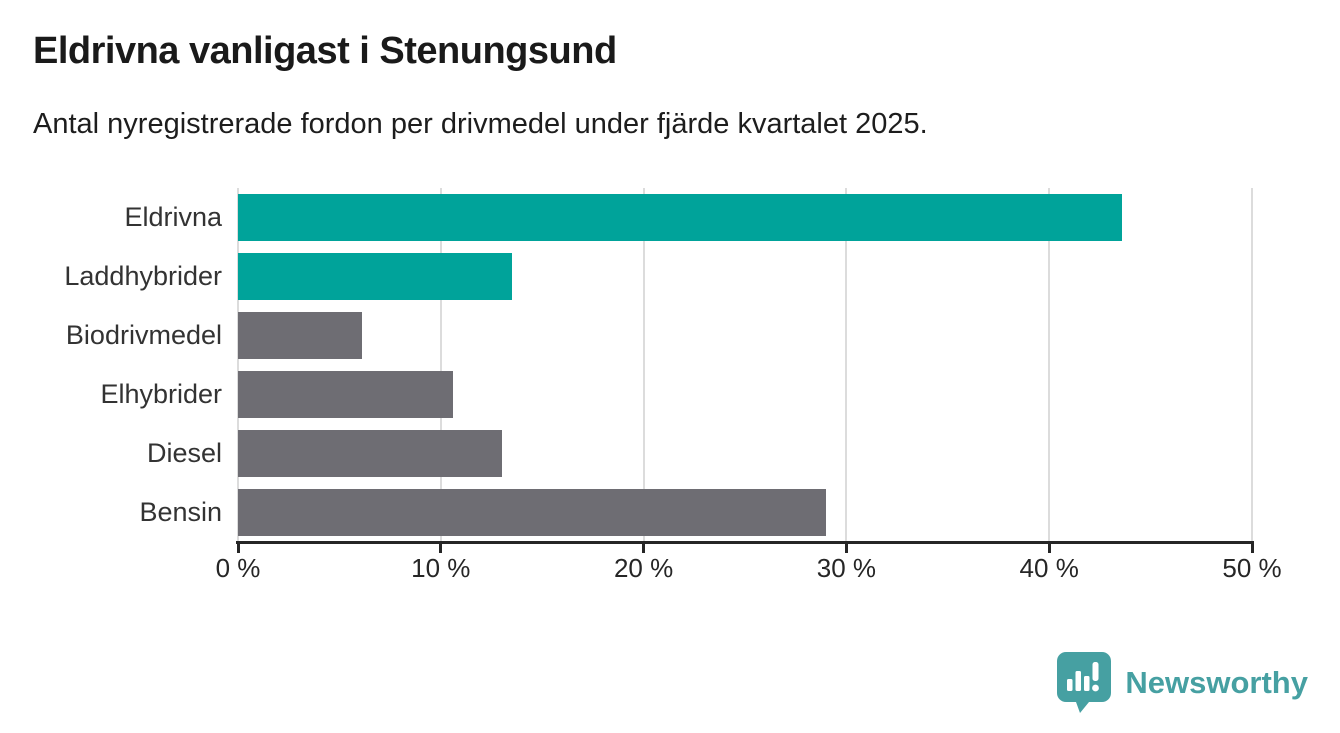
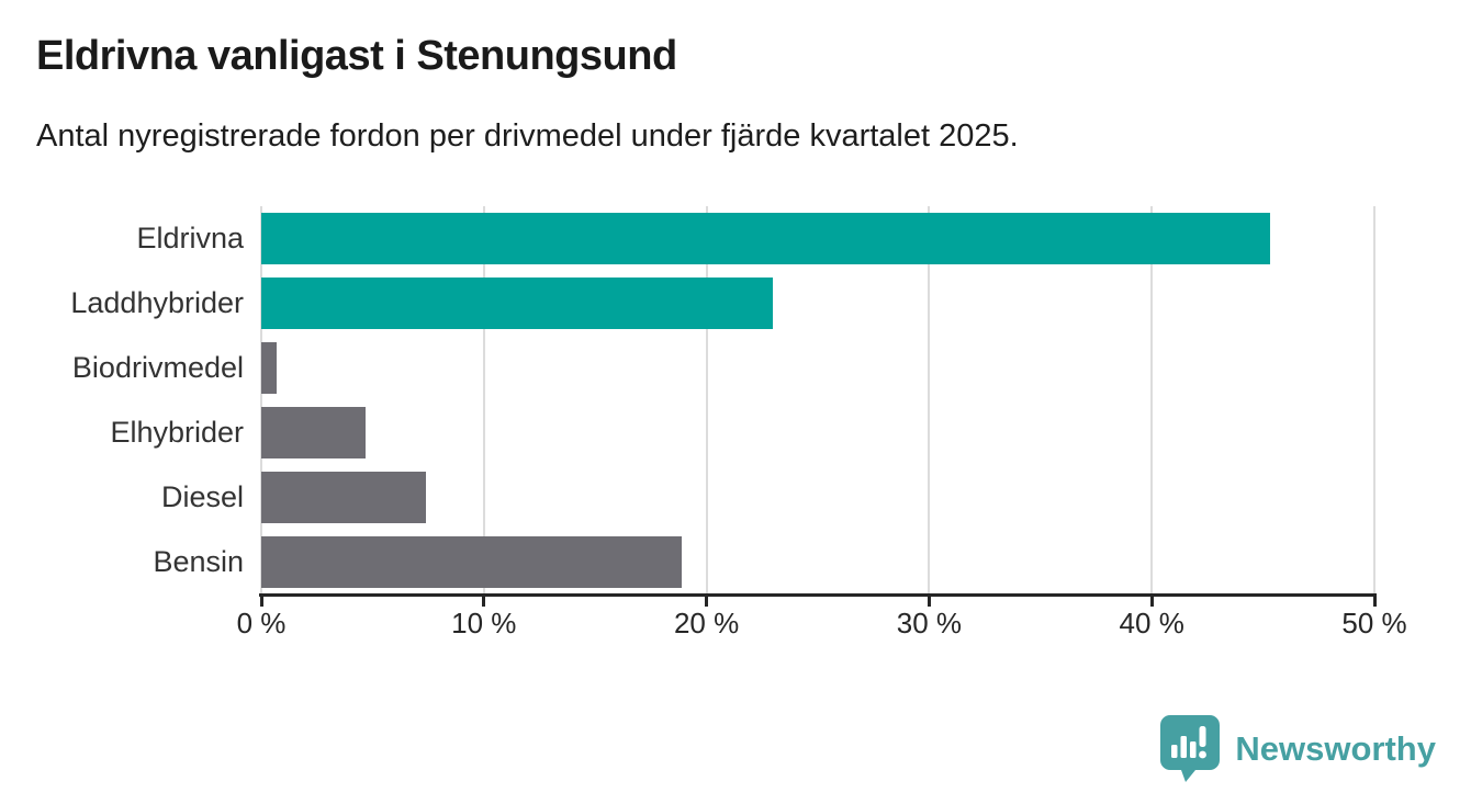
Eldrivna: 43.6% -> 45.3%
Laddhybrider: 13.5% -> 23.0%
Biodrivmedel: 6.1% -> 0.7%
Elhybrider: 10.6% -> 4.7%
Diesel: 13.0% -> 7.4%
Bensin: 29.0% -> 18.9%
